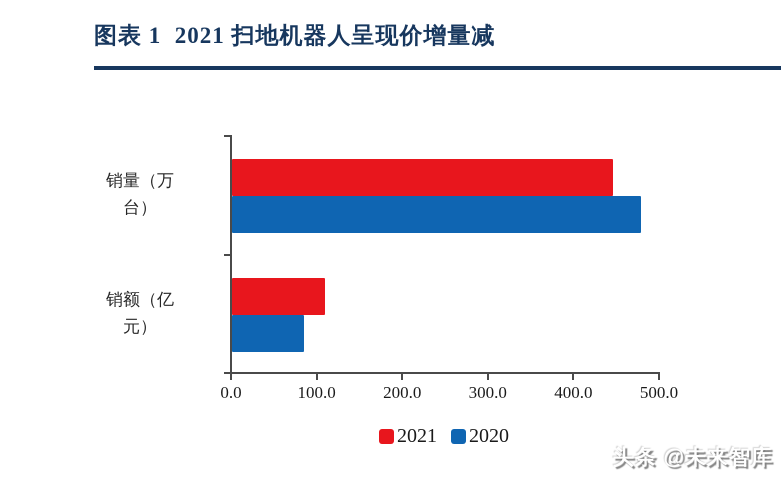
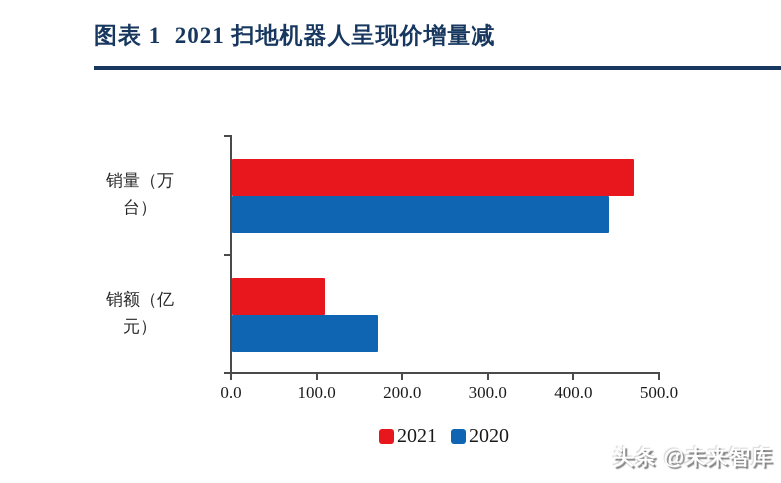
2021/销量（万台）: 440 -> 470
2020/销量（万台）: 480 -> 440
2020/销额（亿元）: 80 -> 170
